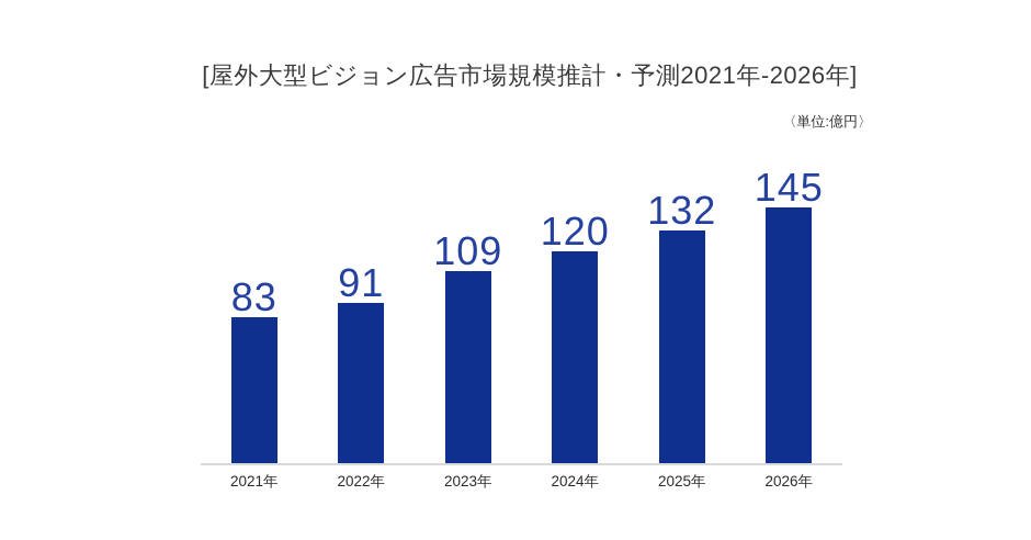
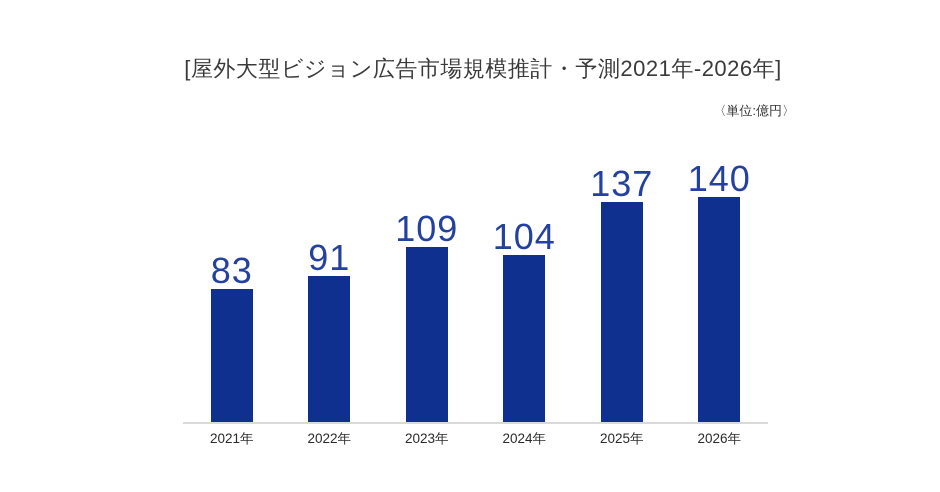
2024年: 120 -> 104
2025年: 132 -> 137
2026年: 145 -> 140
